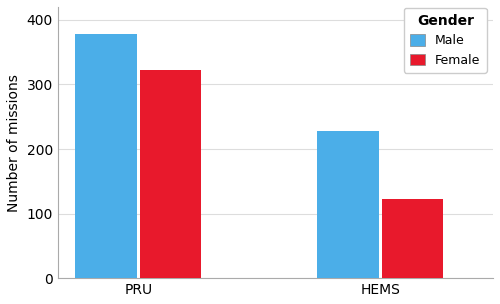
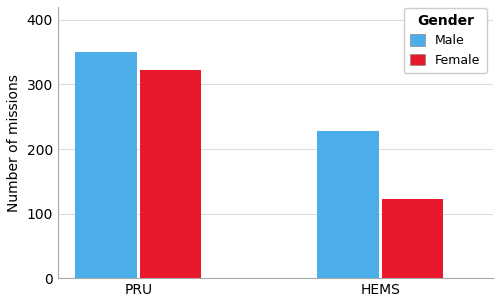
Male/PRU: 378 -> 350
